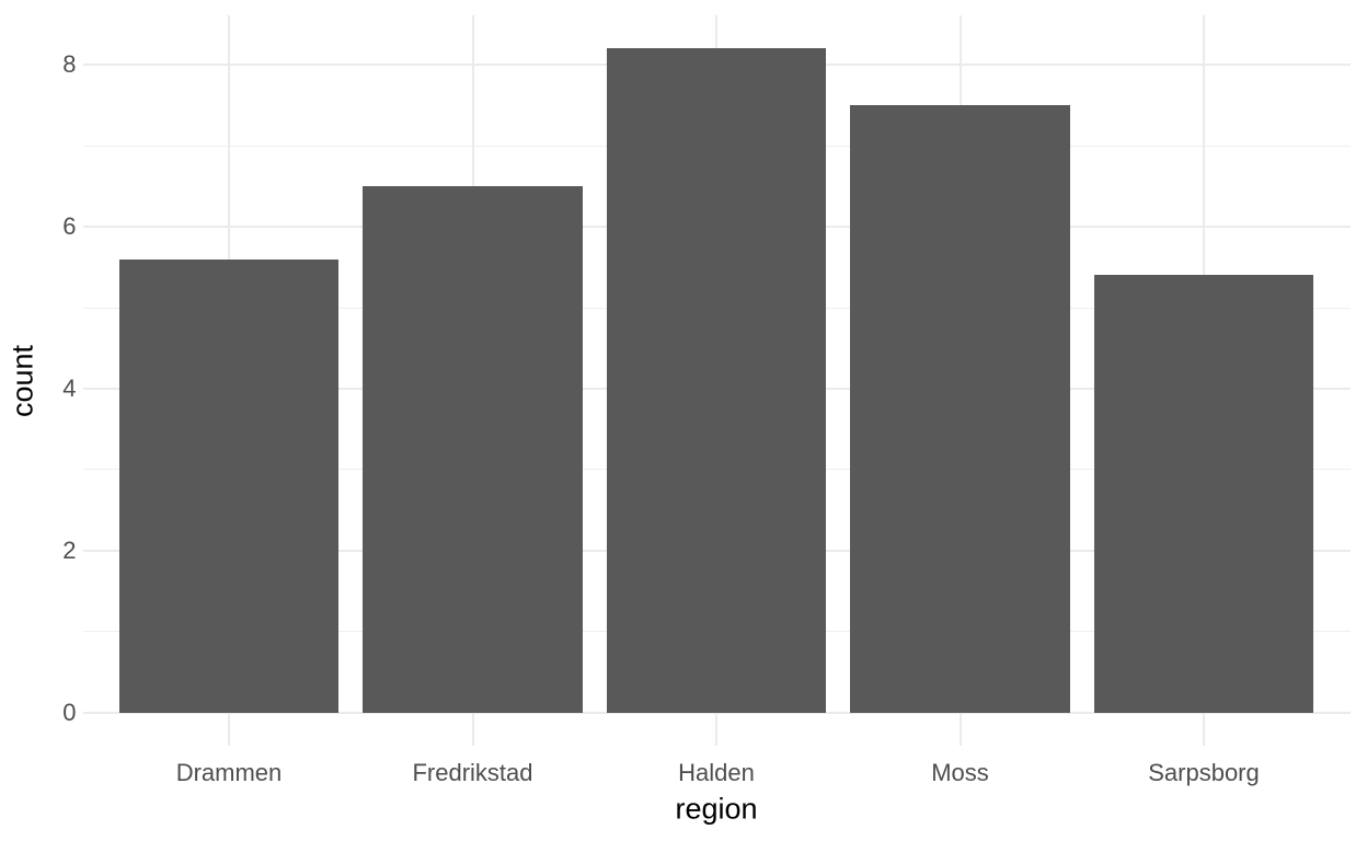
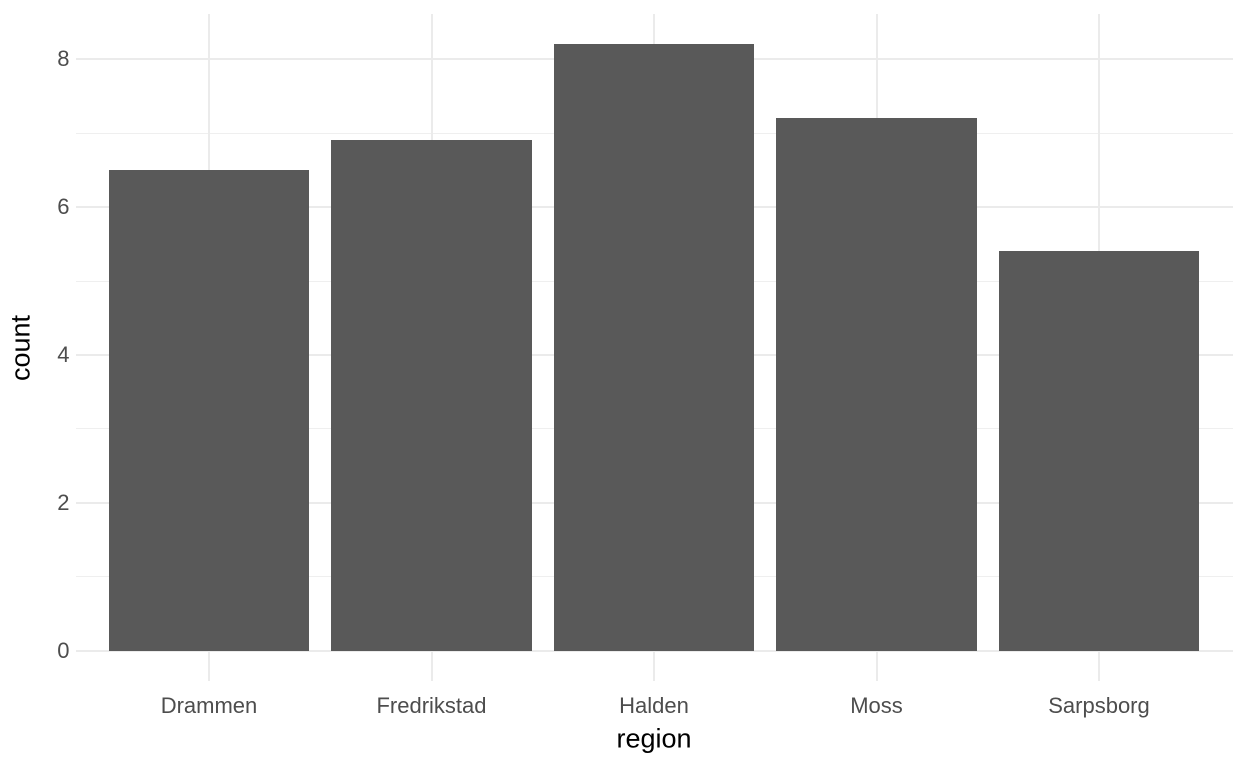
Drammen: 5.6 -> 6.5
Fredrikstad: 6.5 -> 6.9
Moss: 7.5 -> 7.2
